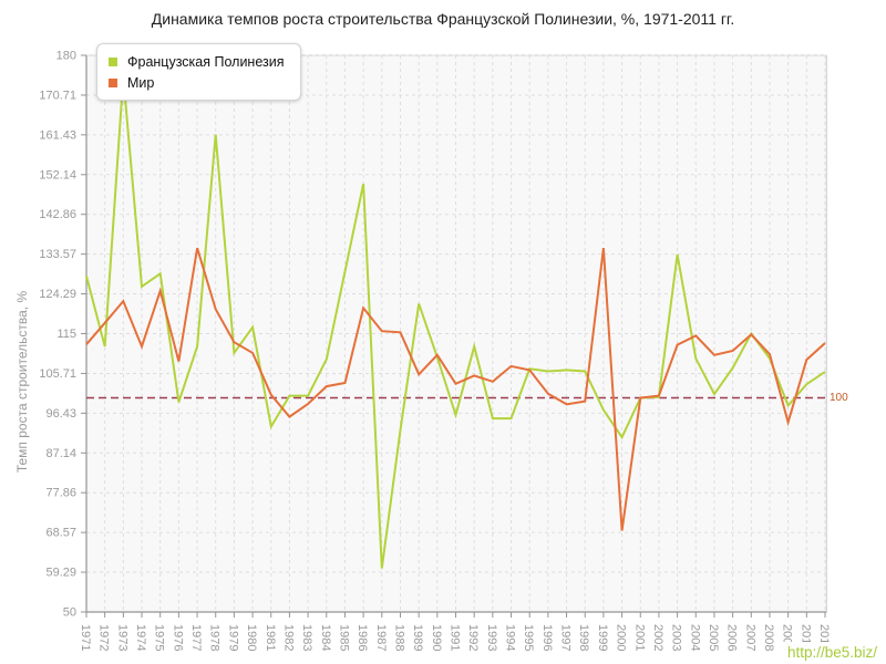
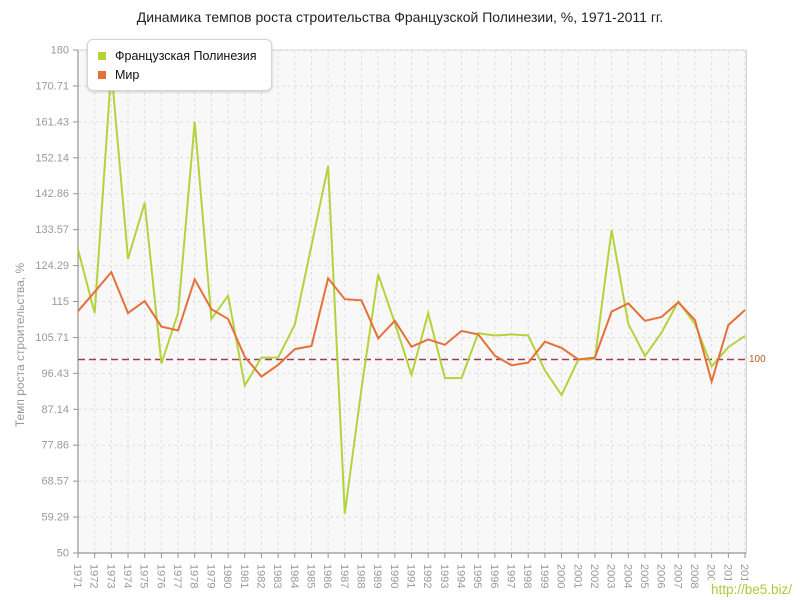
Французская Полинезия/1975: 129 -> 140
Мир/1975: 125 -> 115
Мир/1977: 135 -> 108
Мир/1999: 135 -> 105
Мир/2000: 69 -> 103
